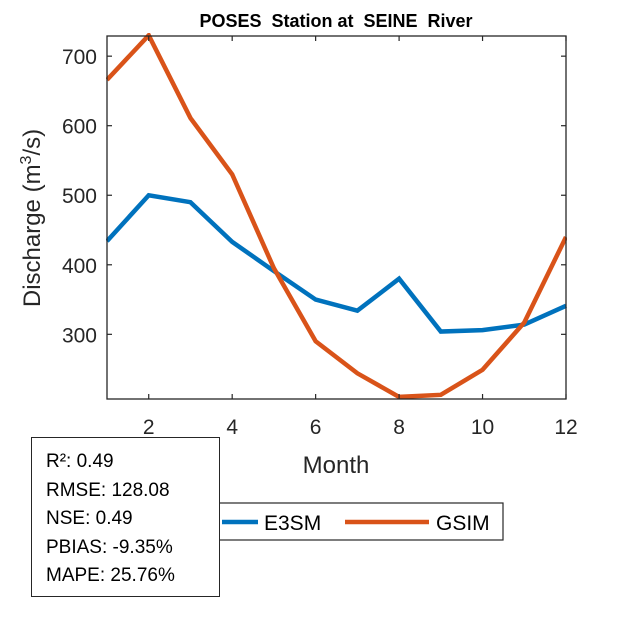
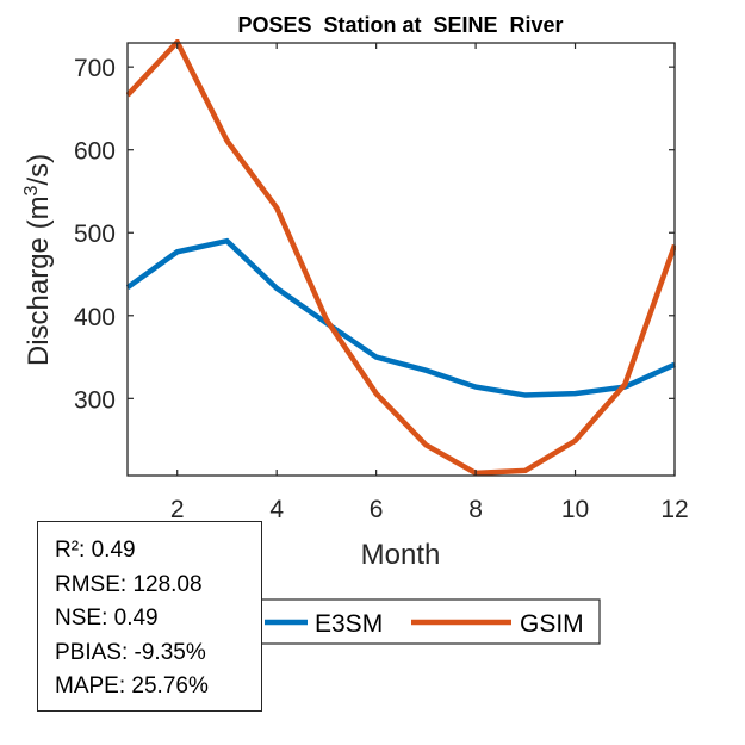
E3SM/2: 500 -> 480
GSIM/6: 290 -> 310
E3SM/8: 380 -> 310
GSIM/12: 440 -> 480
